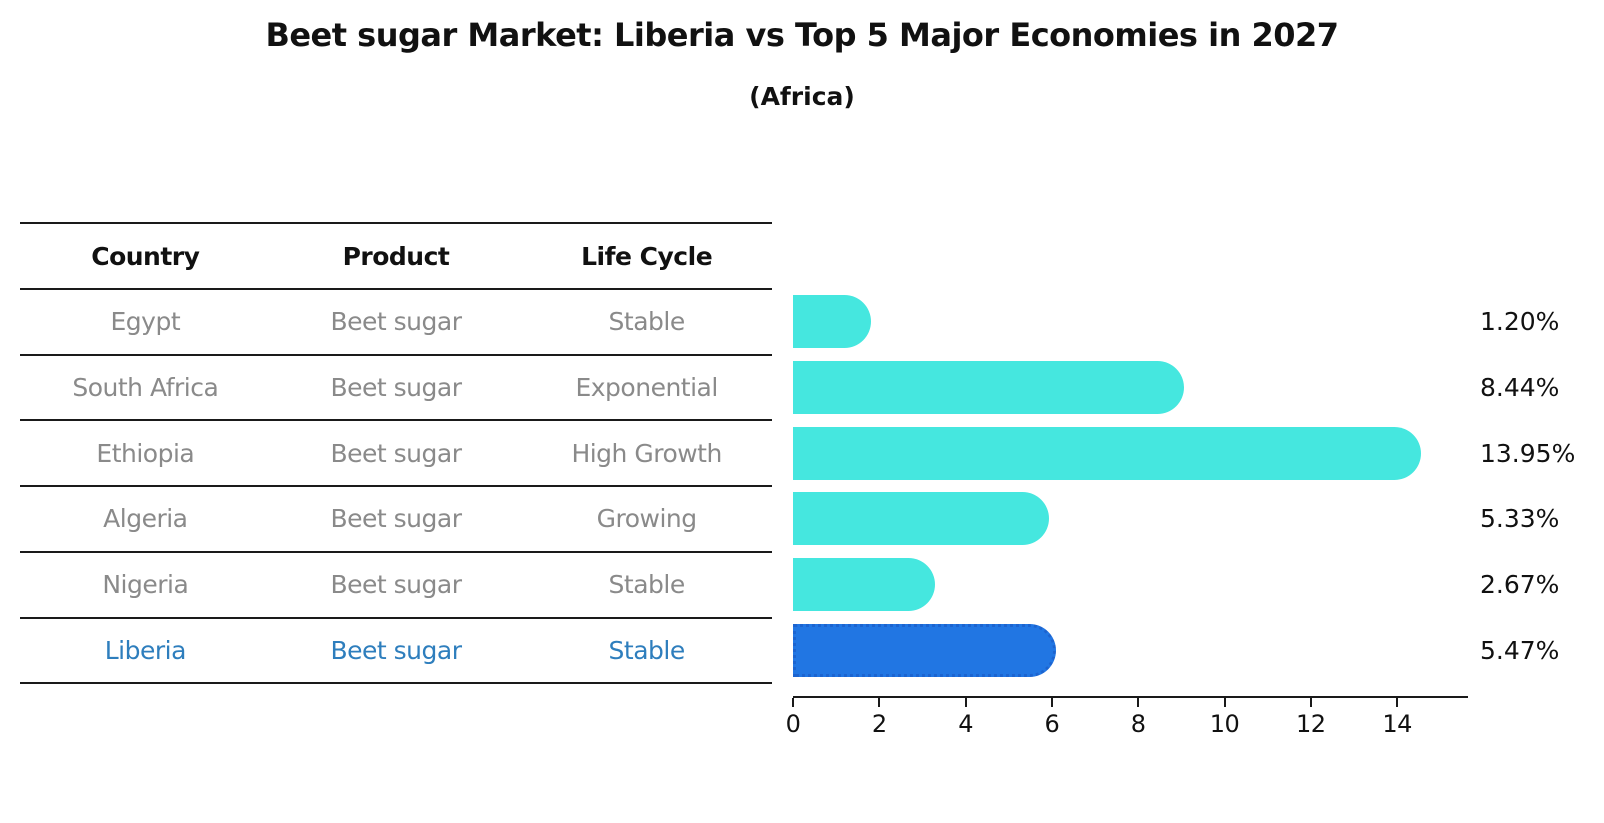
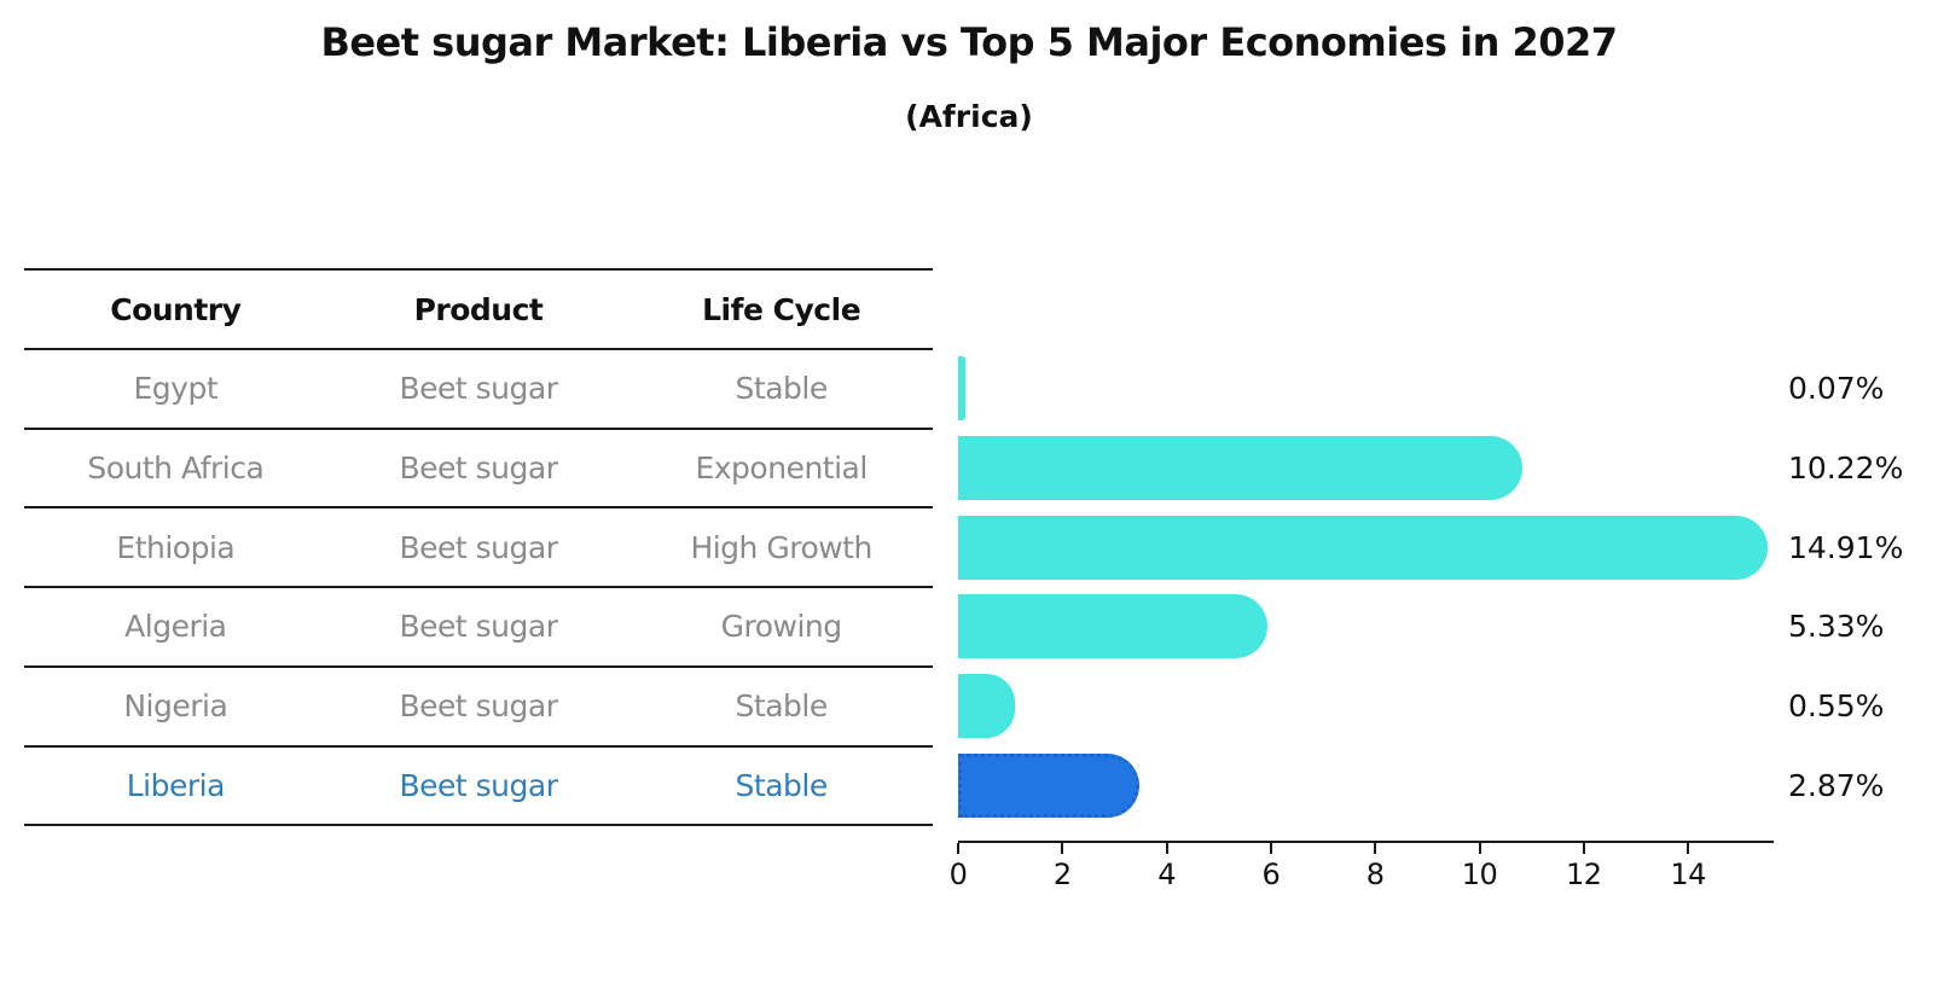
Egypt: 1.20% -> 0.07%
South Africa: 8.44% -> 10.22%
Ethiopia: 13.95% -> 14.91%
Nigeria: 2.67% -> 0.55%
Liberia: 5.47% -> 2.87%
